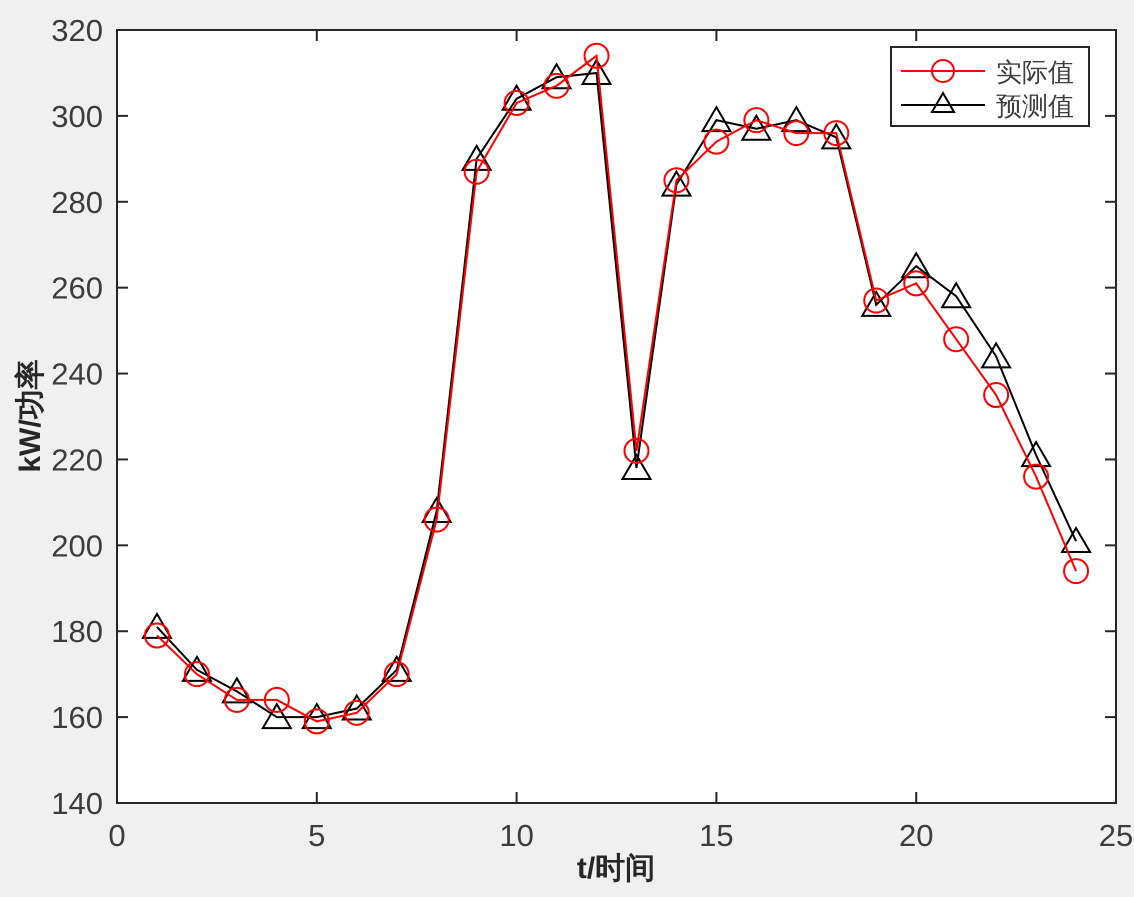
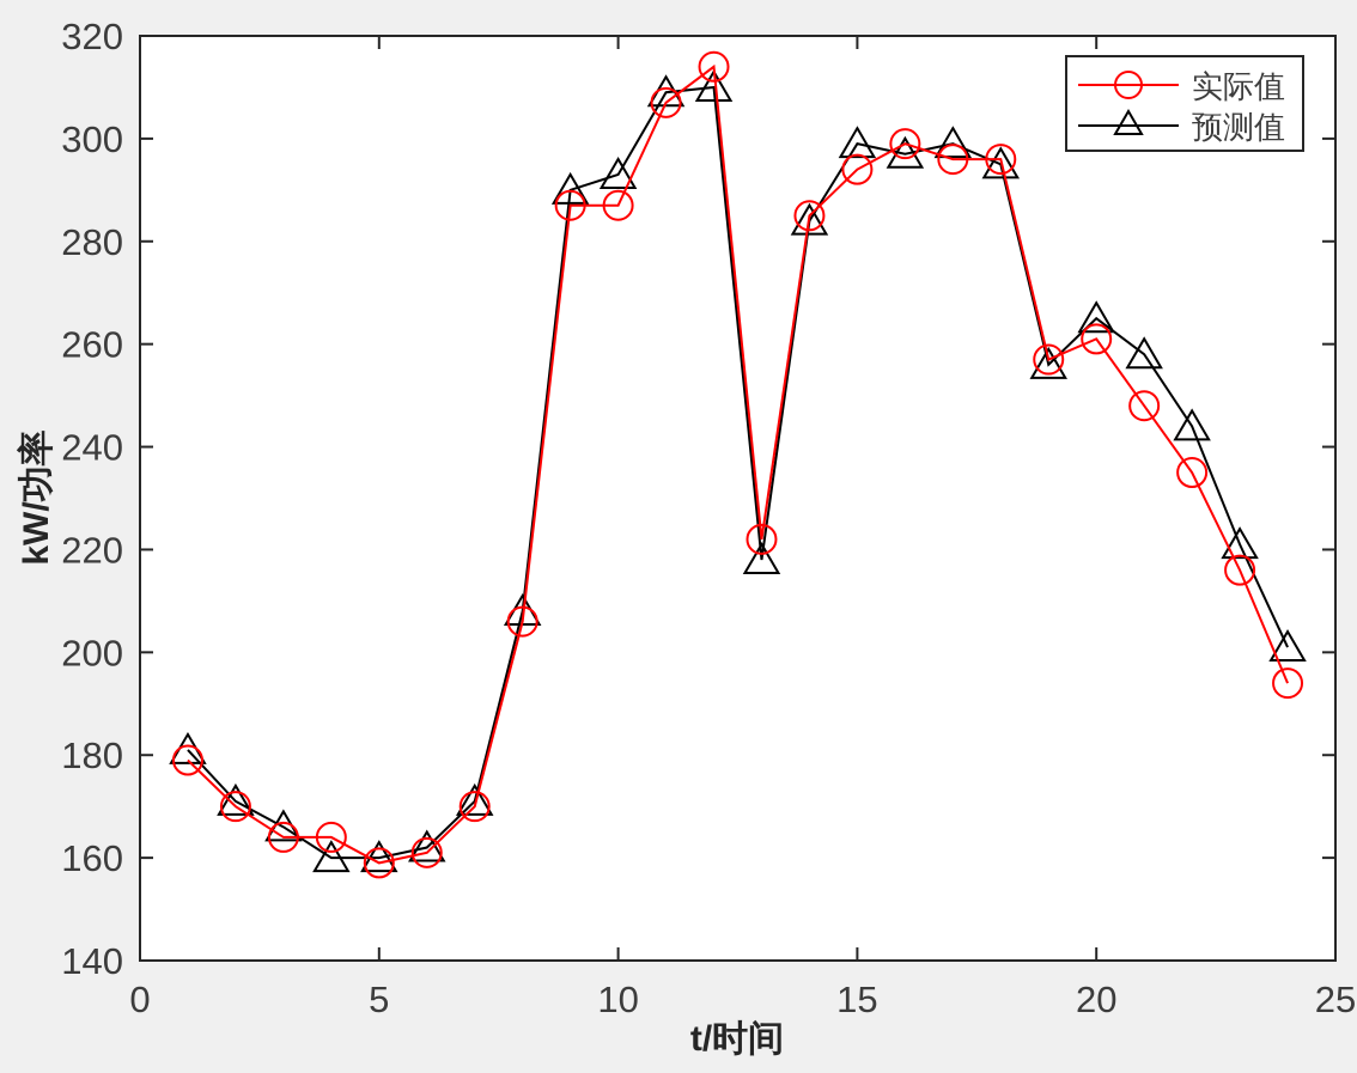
实际值/10: 303 -> 287
预测值/10: 304 -> 293
